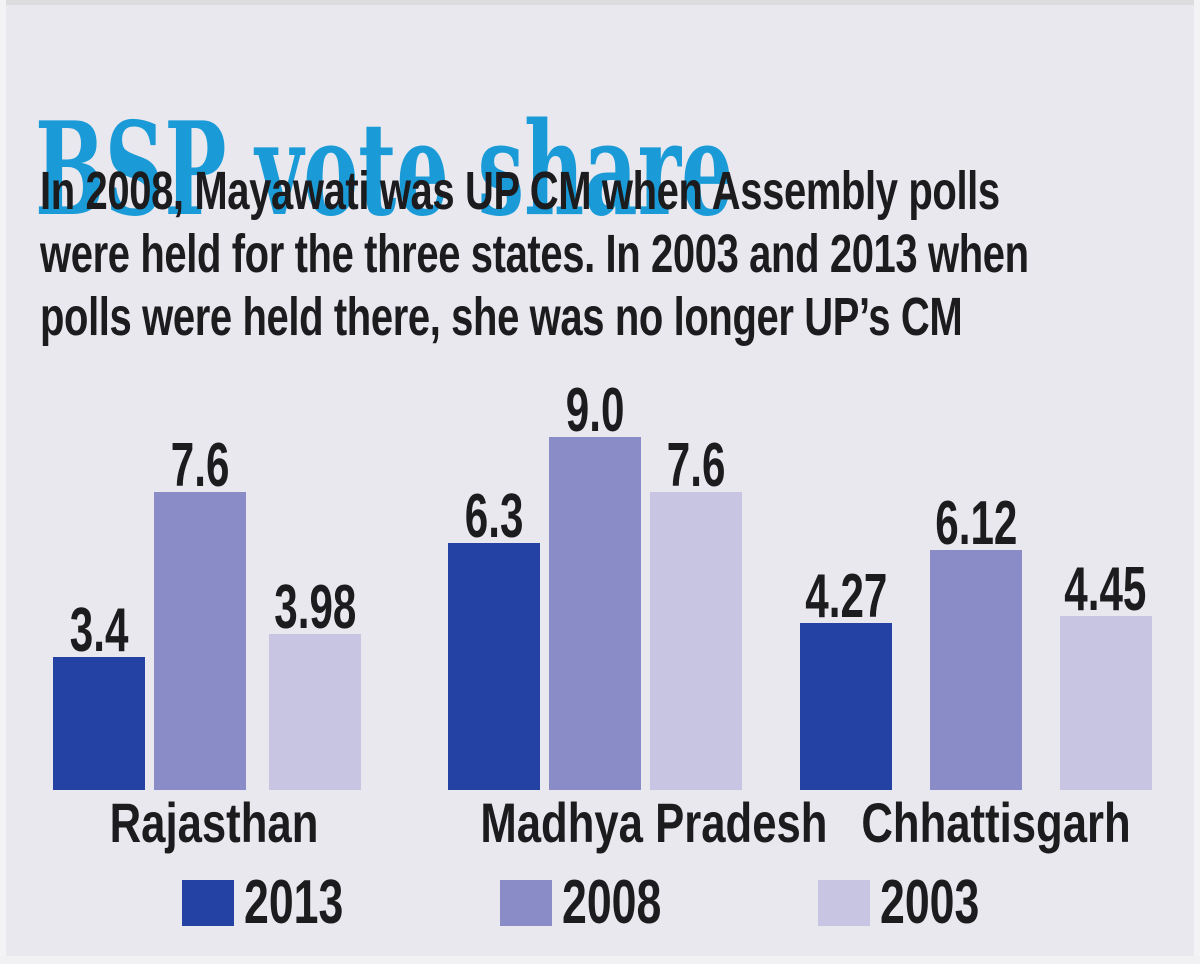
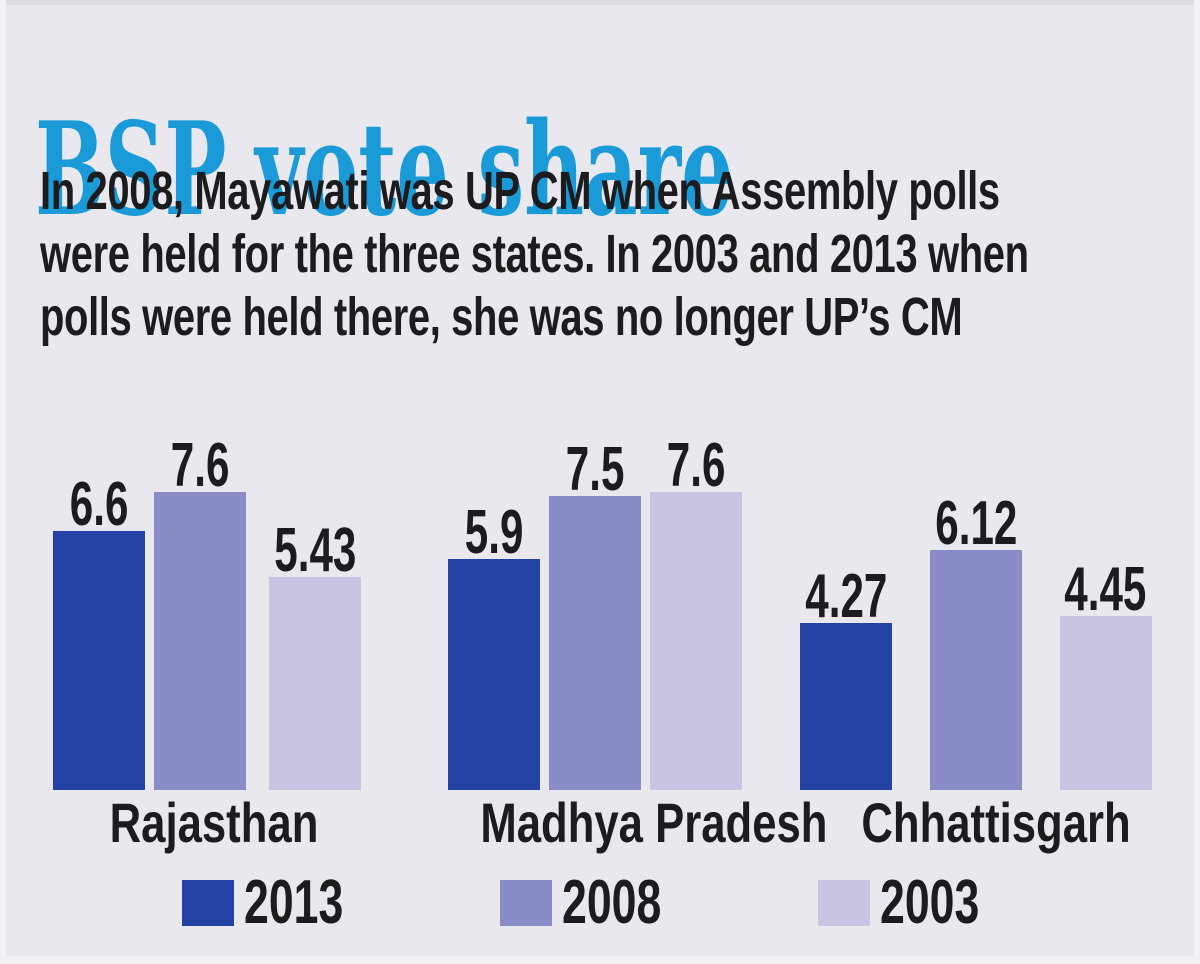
2013/Rajasthan: 3.4 -> 6.6
2003/Rajasthan: 3.98 -> 5.43
2013/Madhya Pradesh: 6.3 -> 5.9
2008/Madhya Pradesh: 9.0 -> 7.5
